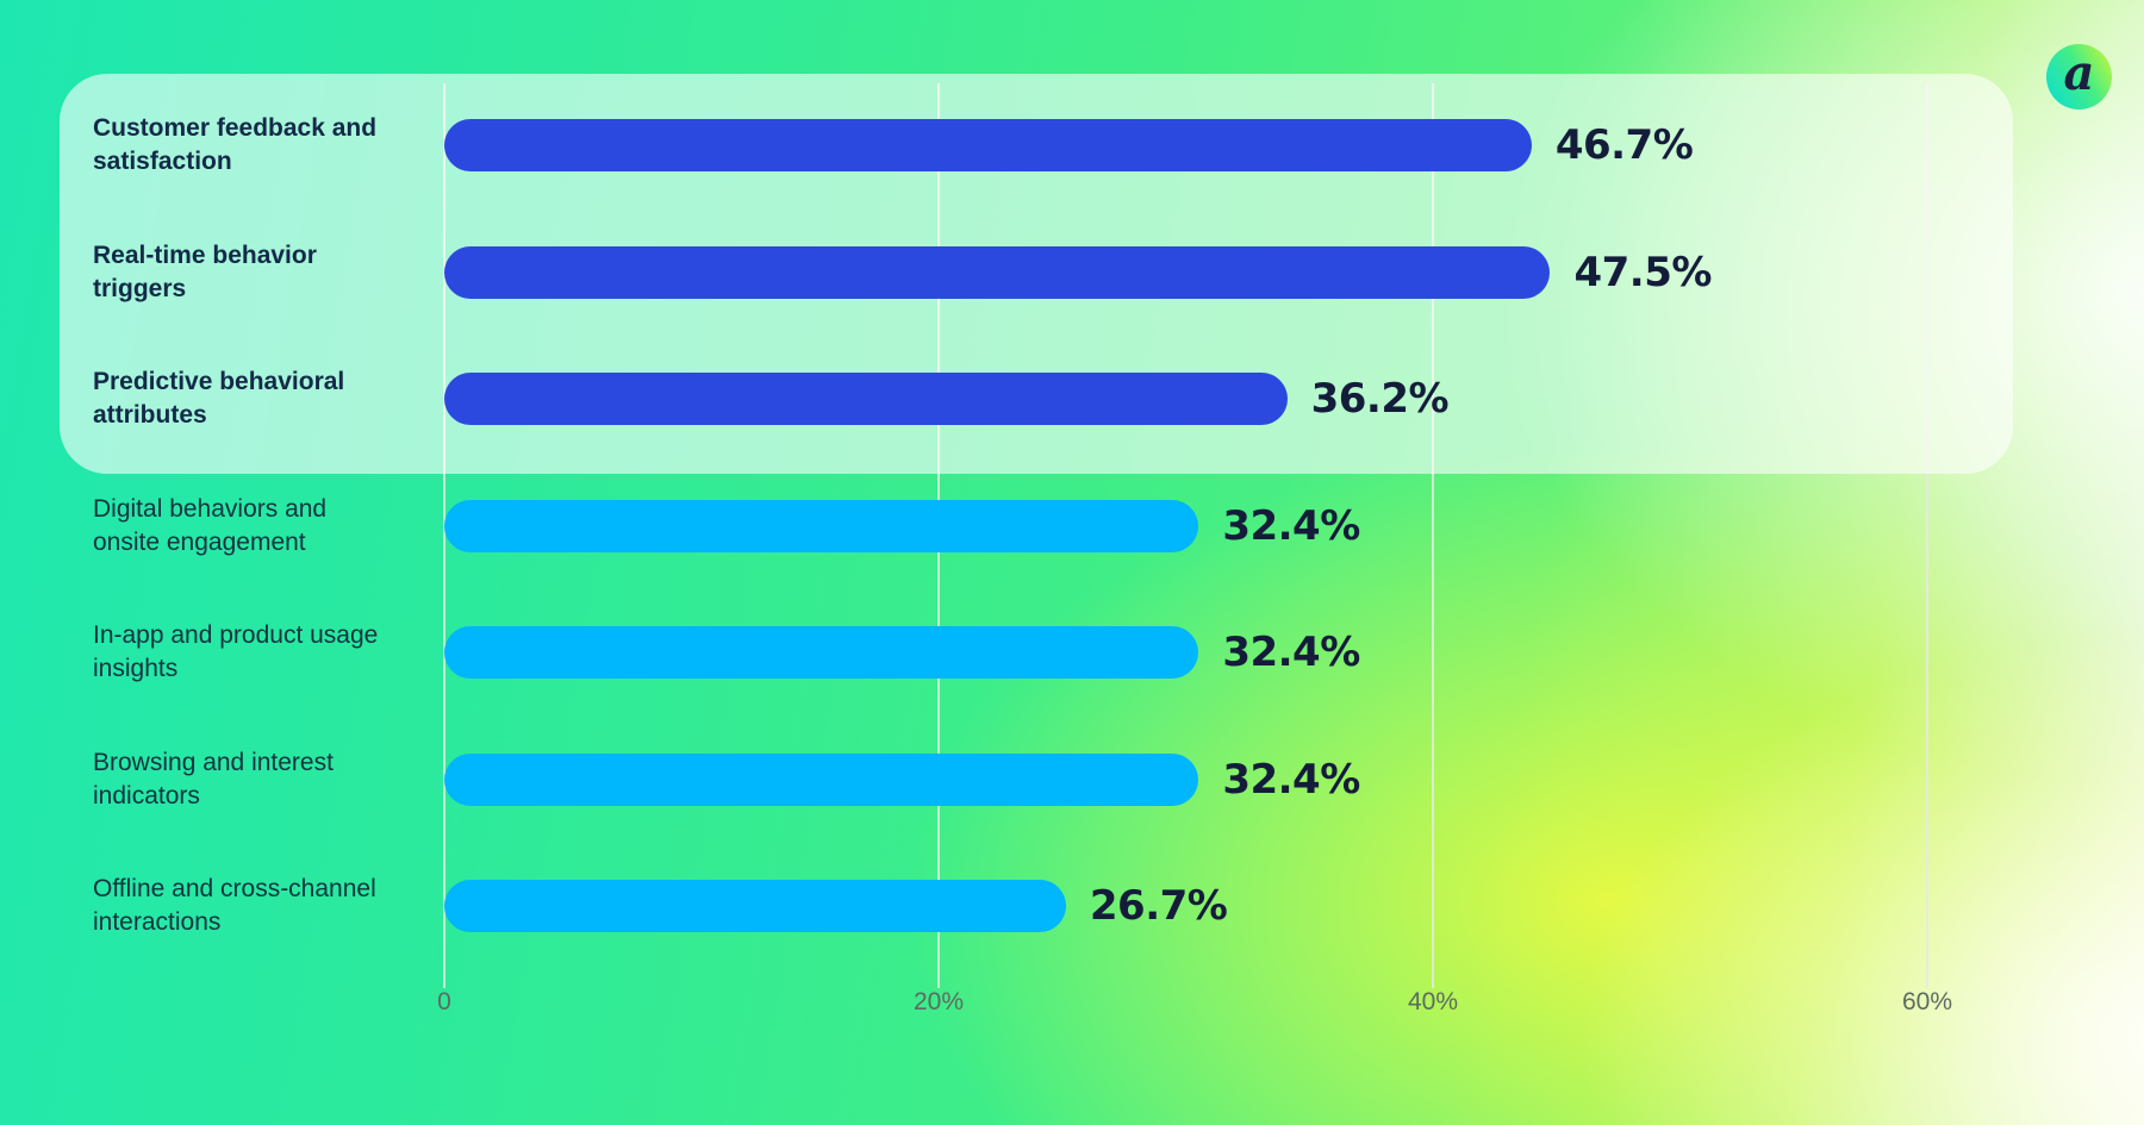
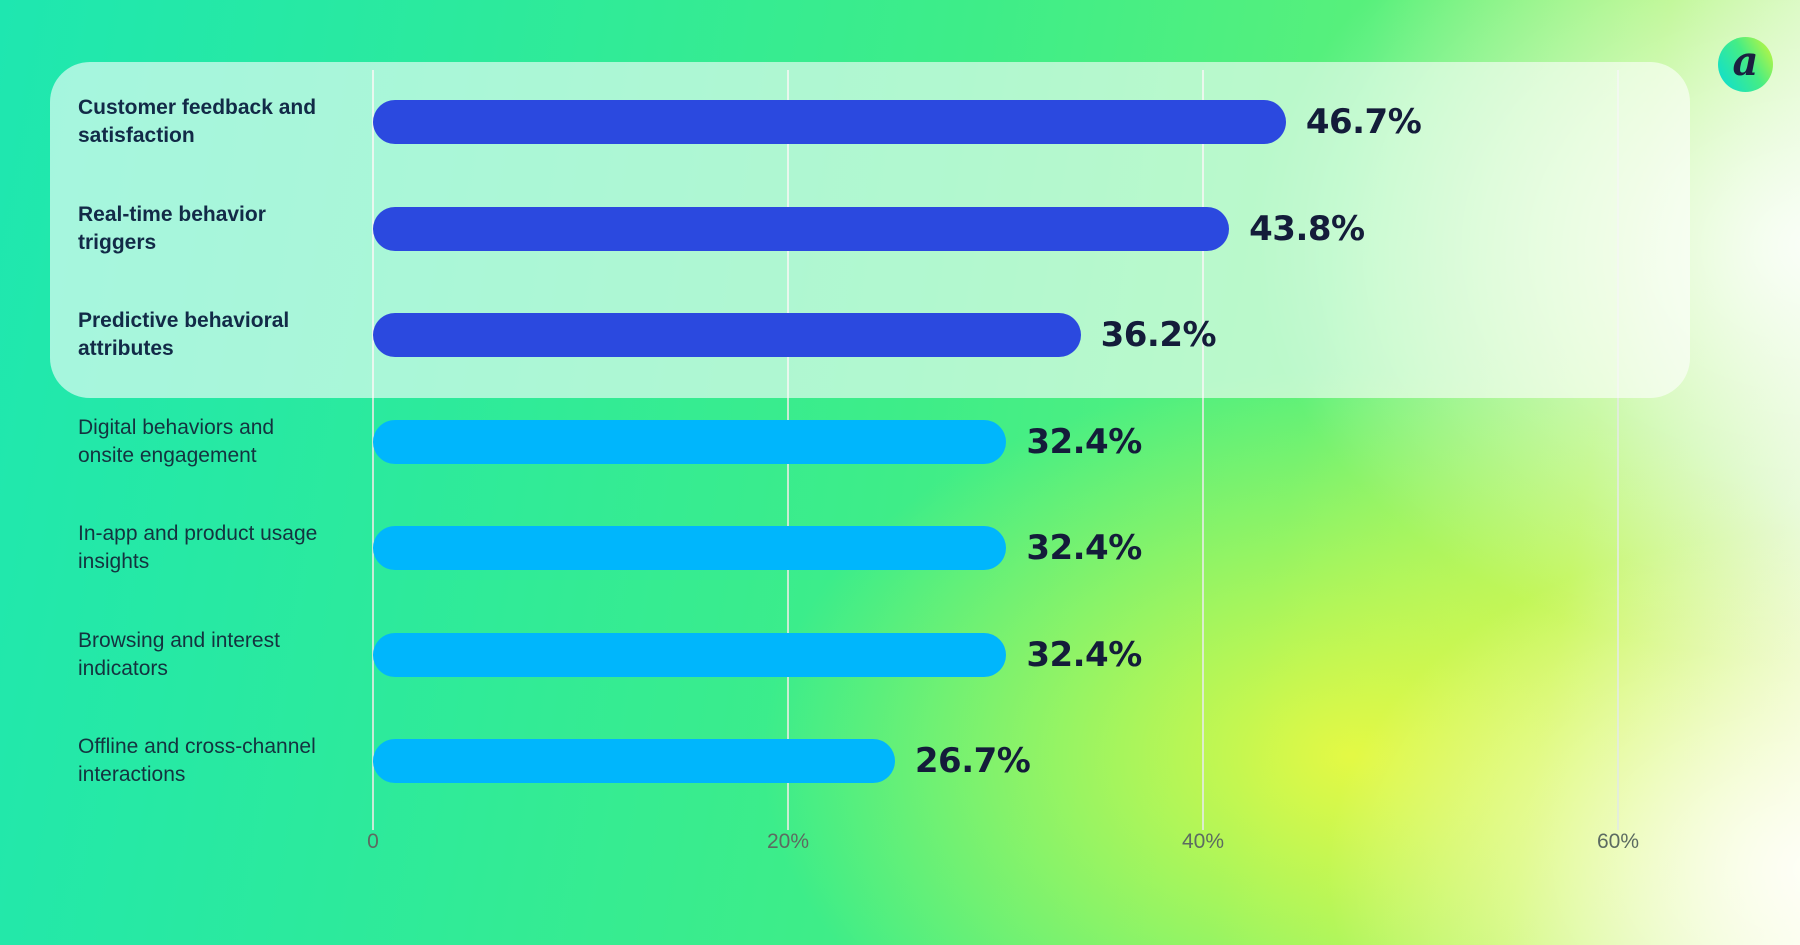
Real-time behavior triggers: 47.5% -> 43.8%
